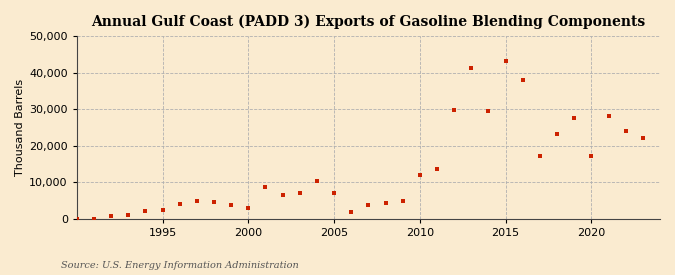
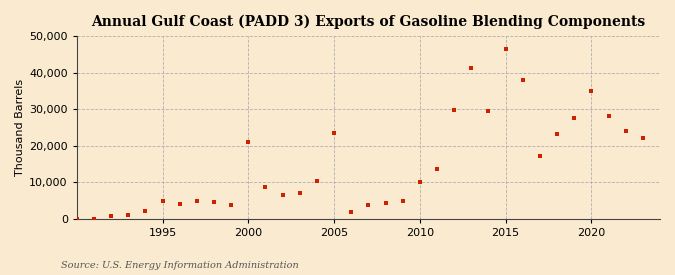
1995: 2,500 -> 5,000
2000: 2,900 -> 21,000
2005: 7,000 -> 23,500
2010: 12,000 -> 10,000
2015: 43,200 -> 46,500
2020: 17,200 -> 35,000
